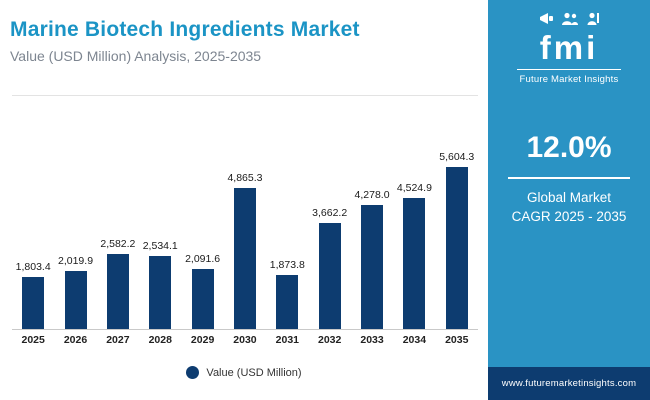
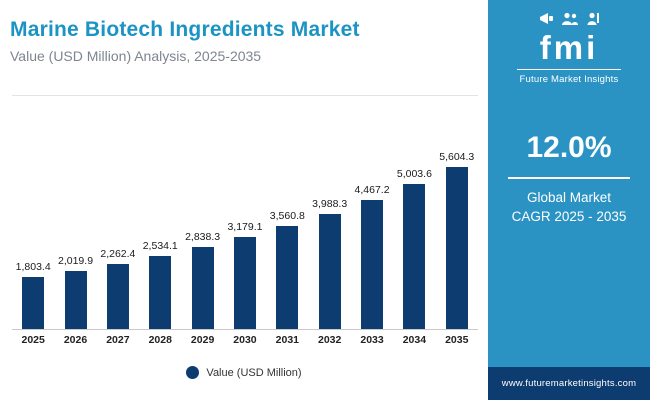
2027: 2,582.2 -> 2,262.4
2029: 2,091.6 -> 2,838.3
2030: 4,865.3 -> 3,179.1
2031: 1,873.8 -> 3,560.8
2032: 3,662.2 -> 3,988.3
2033: 4,278.0 -> 4,467.2
2034: 4,524.9 -> 5,003.6
